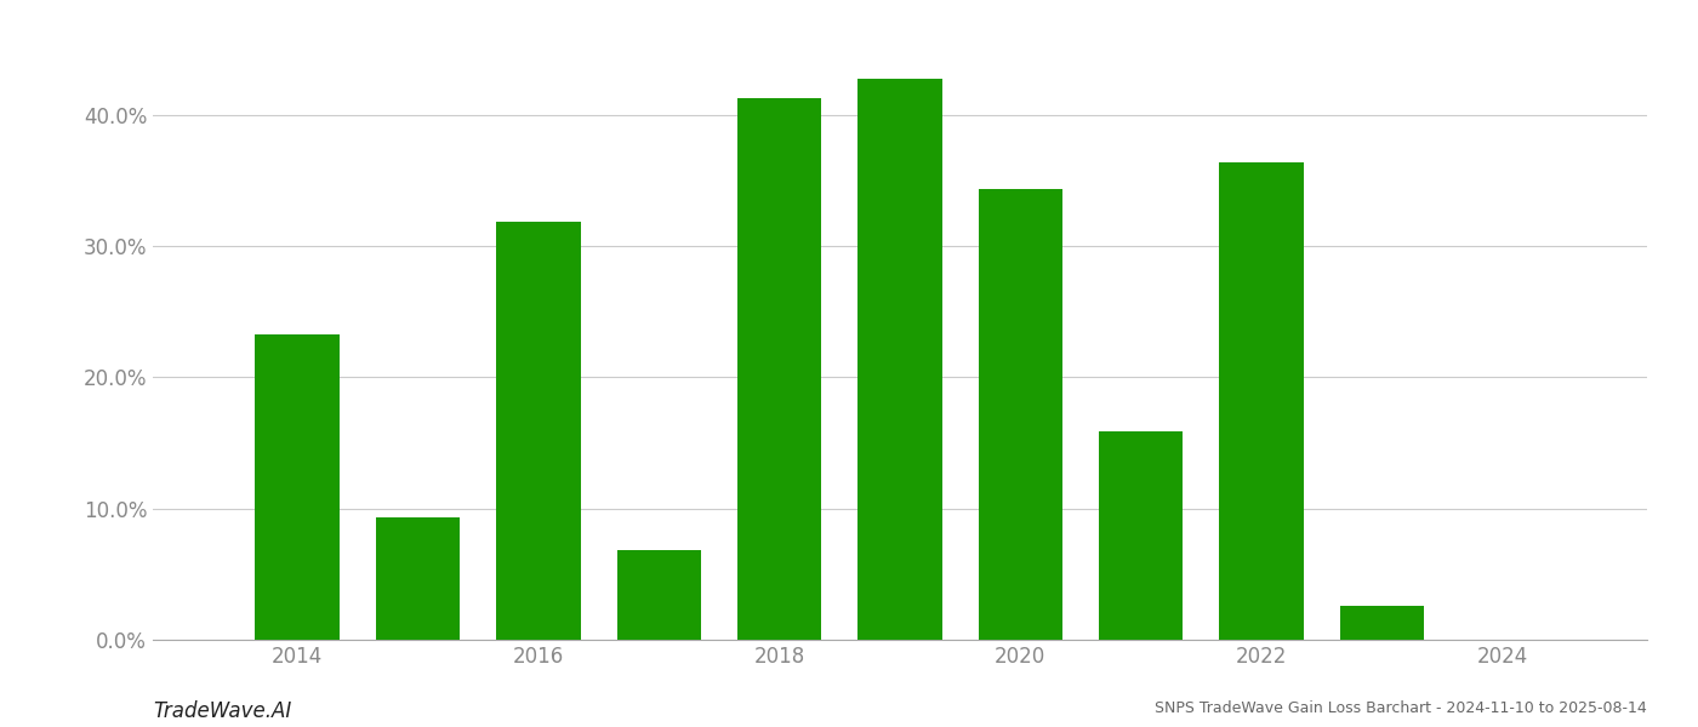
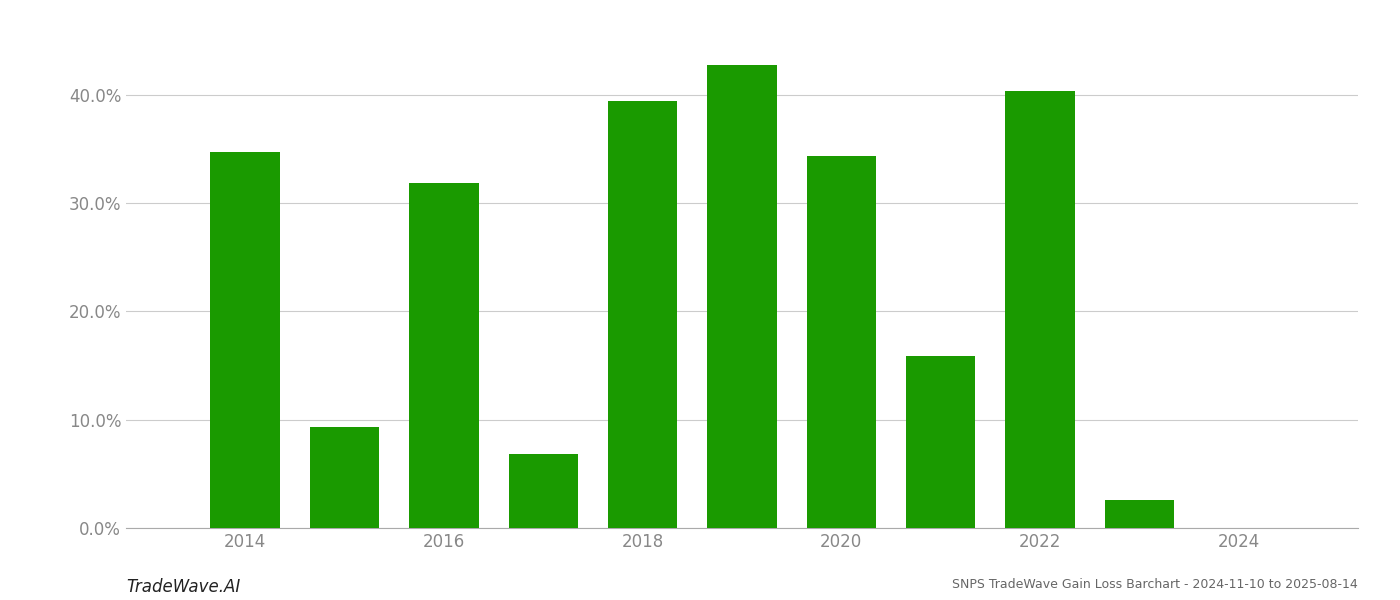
2014: 23.3% -> 34.7%
2018: 41.3% -> 39.4%
2022: 36.4% -> 40.4%
